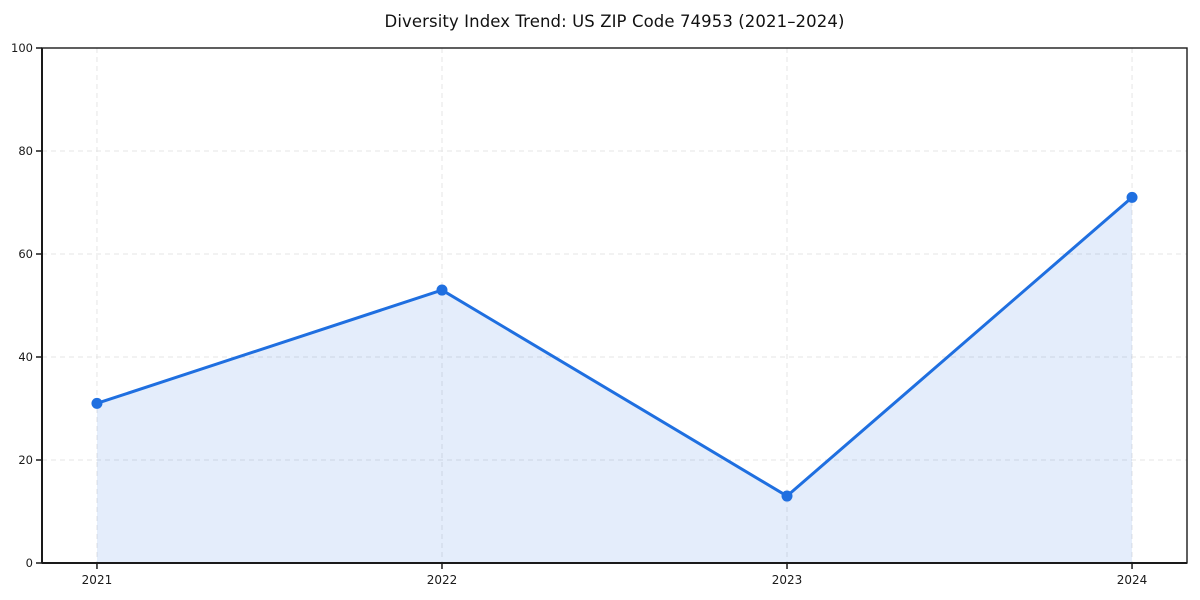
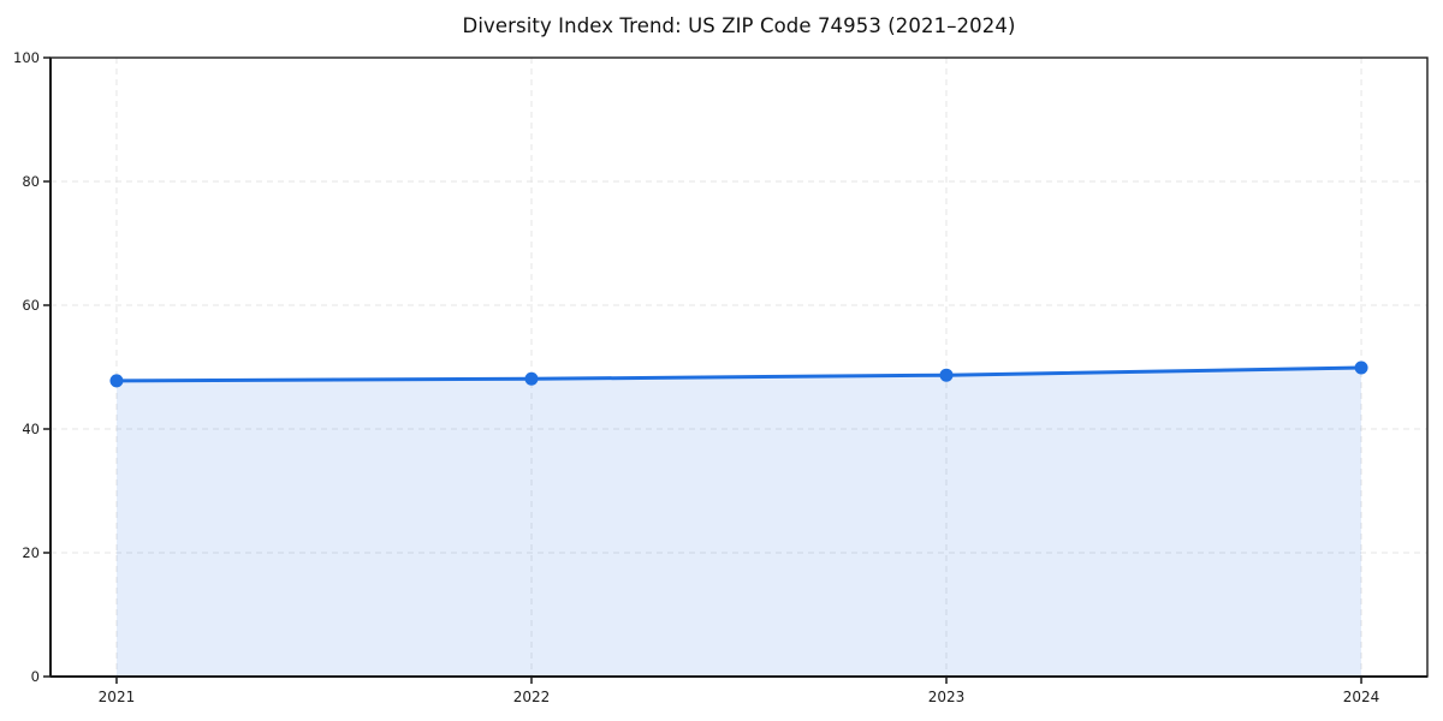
2021: 31 -> 48
2022: 53 -> 48
2023: 13 -> 49
2024: 71 -> 50
